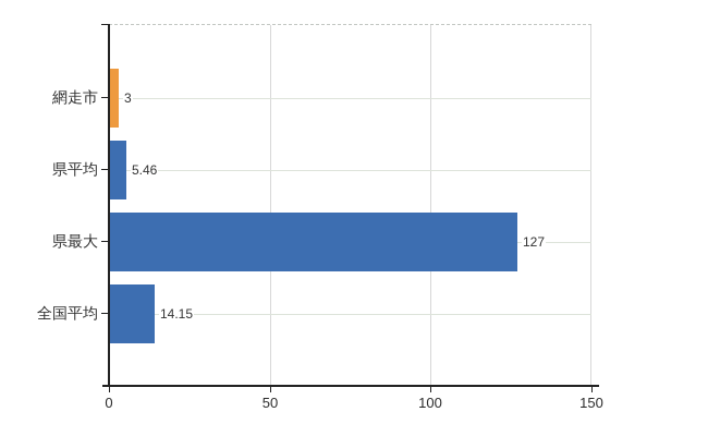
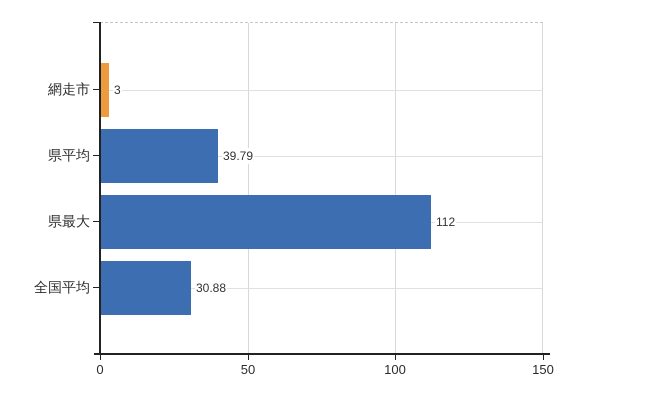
県平均: 5.46 -> 39.79
県最大: 127 -> 112
全国平均: 14.15 -> 30.88
